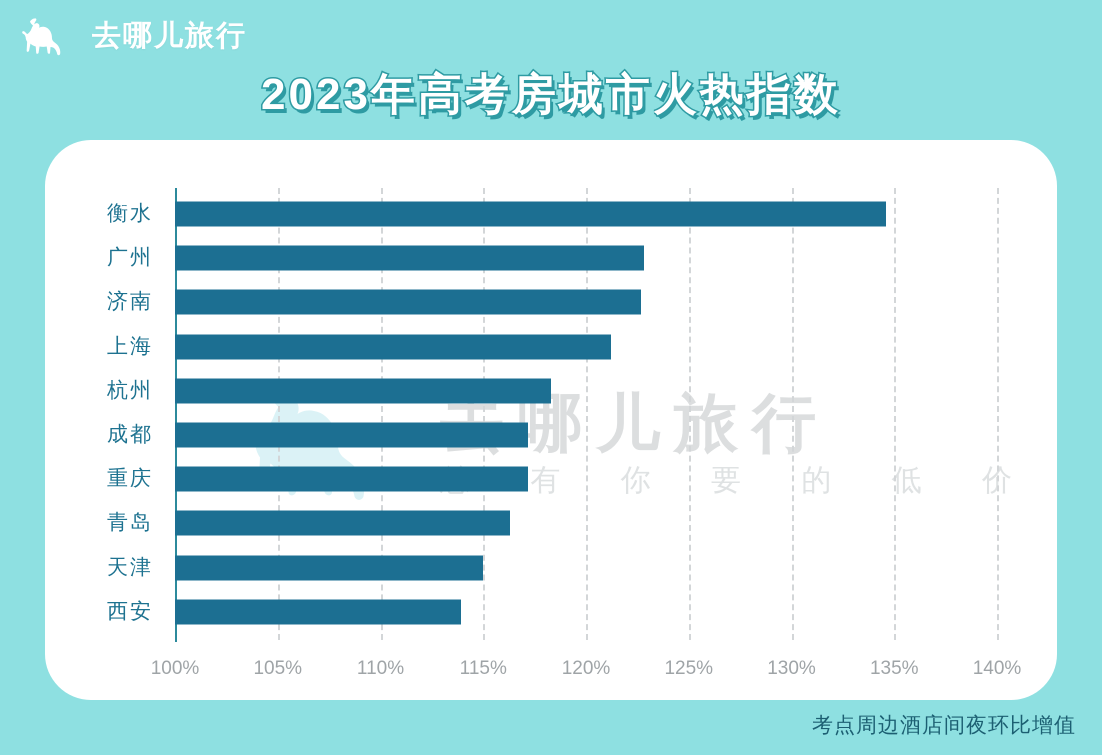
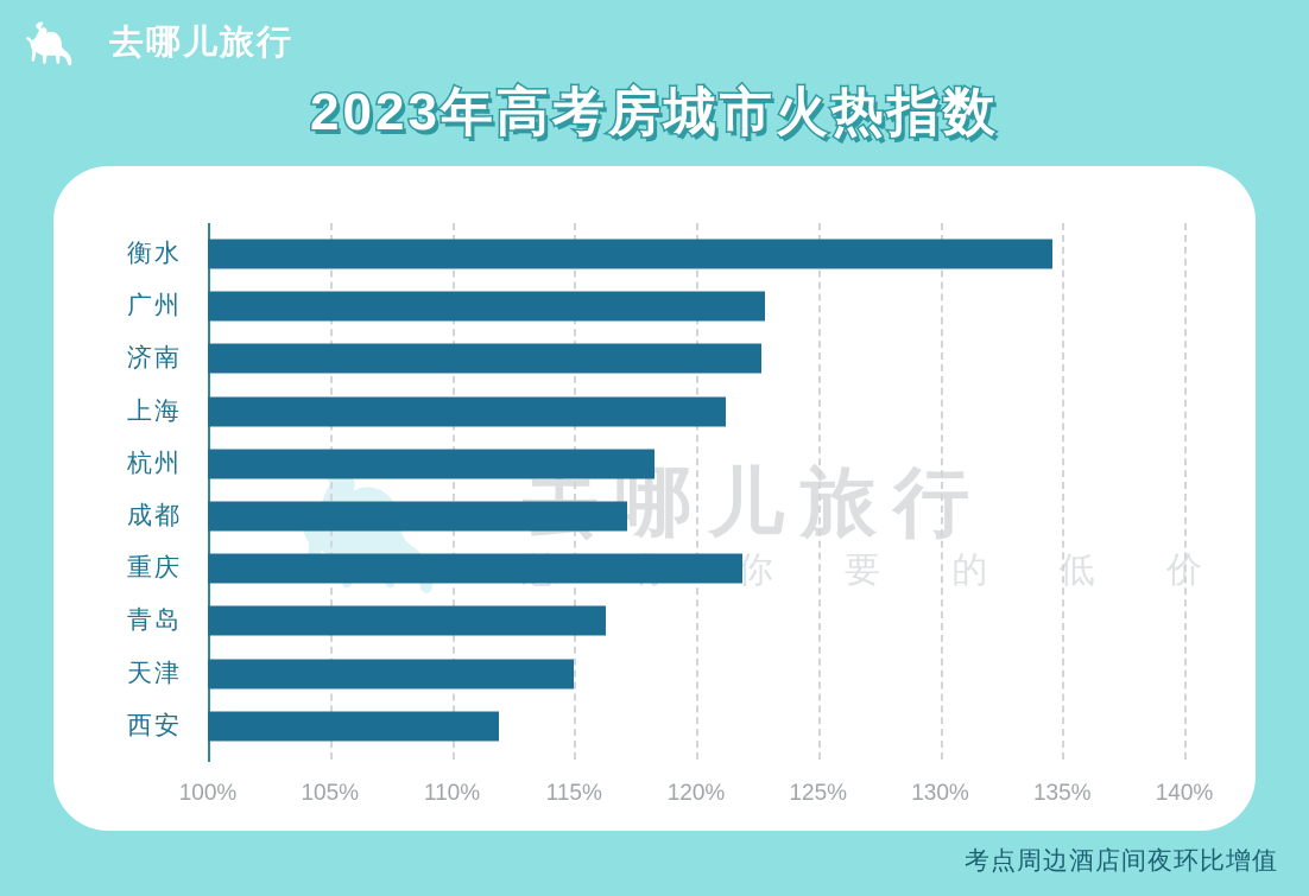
重庆: 117.2% -> 121.9%
西安: 113.9% -> 111.9%
